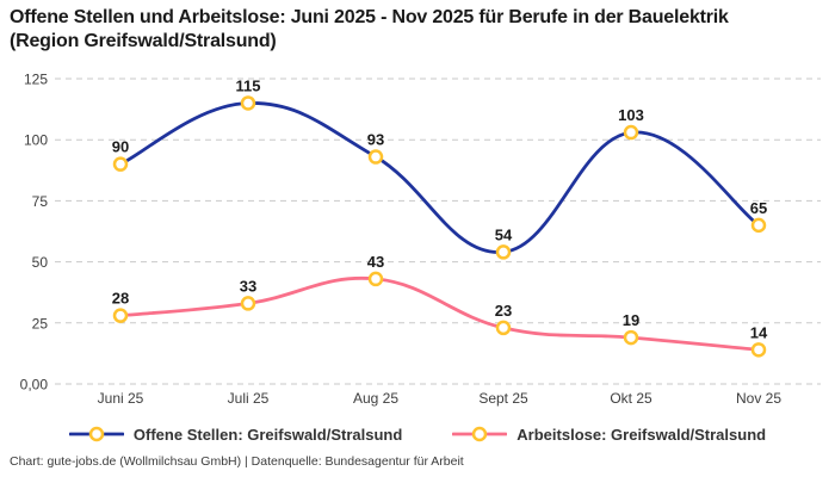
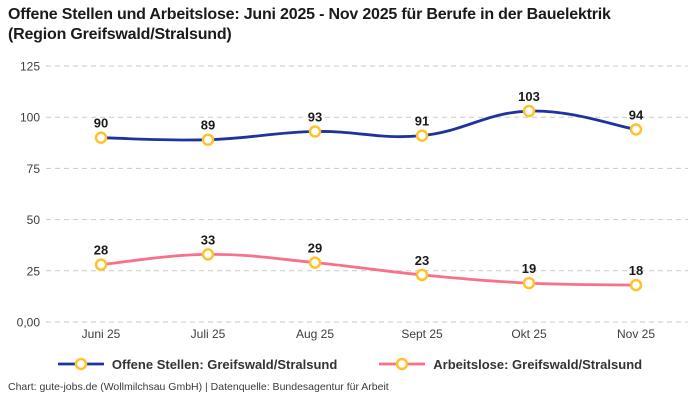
Offene Stellen: Greifswald/Stralsund/Juli 25: 115 -> 89
Arbeitslose: Greifswald/Stralsund/Aug 25: 43 -> 29
Offene Stellen: Greifswald/Stralsund/Sept 25: 54 -> 91
Offene Stellen: Greifswald/Stralsund/Nov 25: 65 -> 94
Arbeitslose: Greifswald/Stralsund/Nov 25: 14 -> 18
